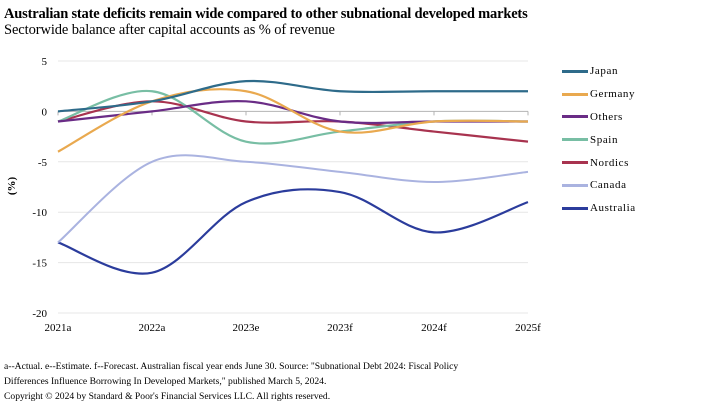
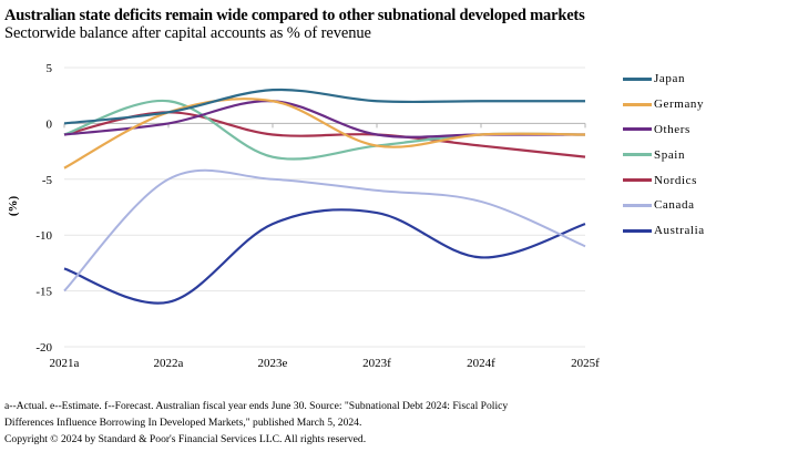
Canada/2021a: -13 -> -15
Others/2023e: 1 -> 2
Canada/2025f: -6 -> -11
